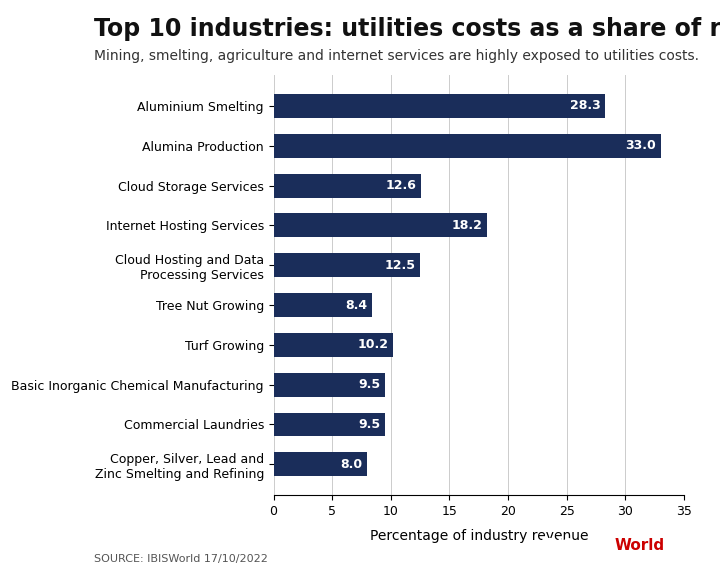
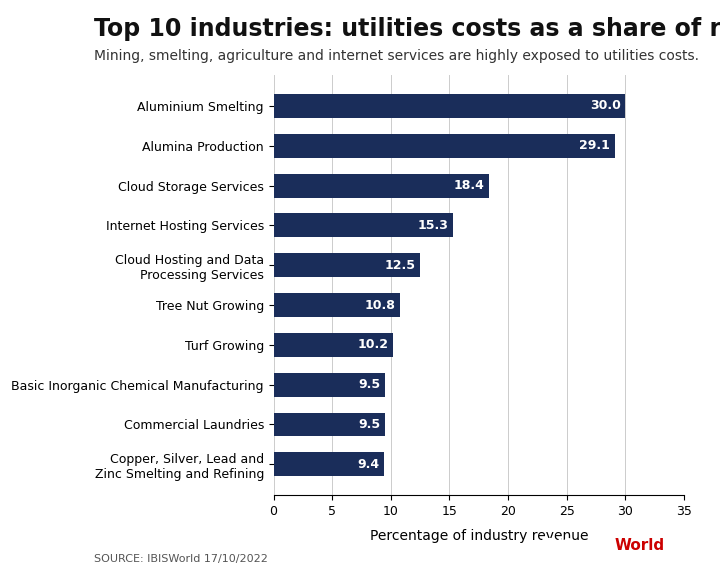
Aluminium Smelting: 28.3 -> 30.0
Alumina Production: 33.0 -> 29.1
Cloud Storage Services: 12.6 -> 18.4
Internet Hosting Services: 18.2 -> 15.3
Tree Nut Growing: 8.4 -> 10.8
Copper, Silver, Lead and Zinc Smelting and Refining: 8.0 -> 9.4
